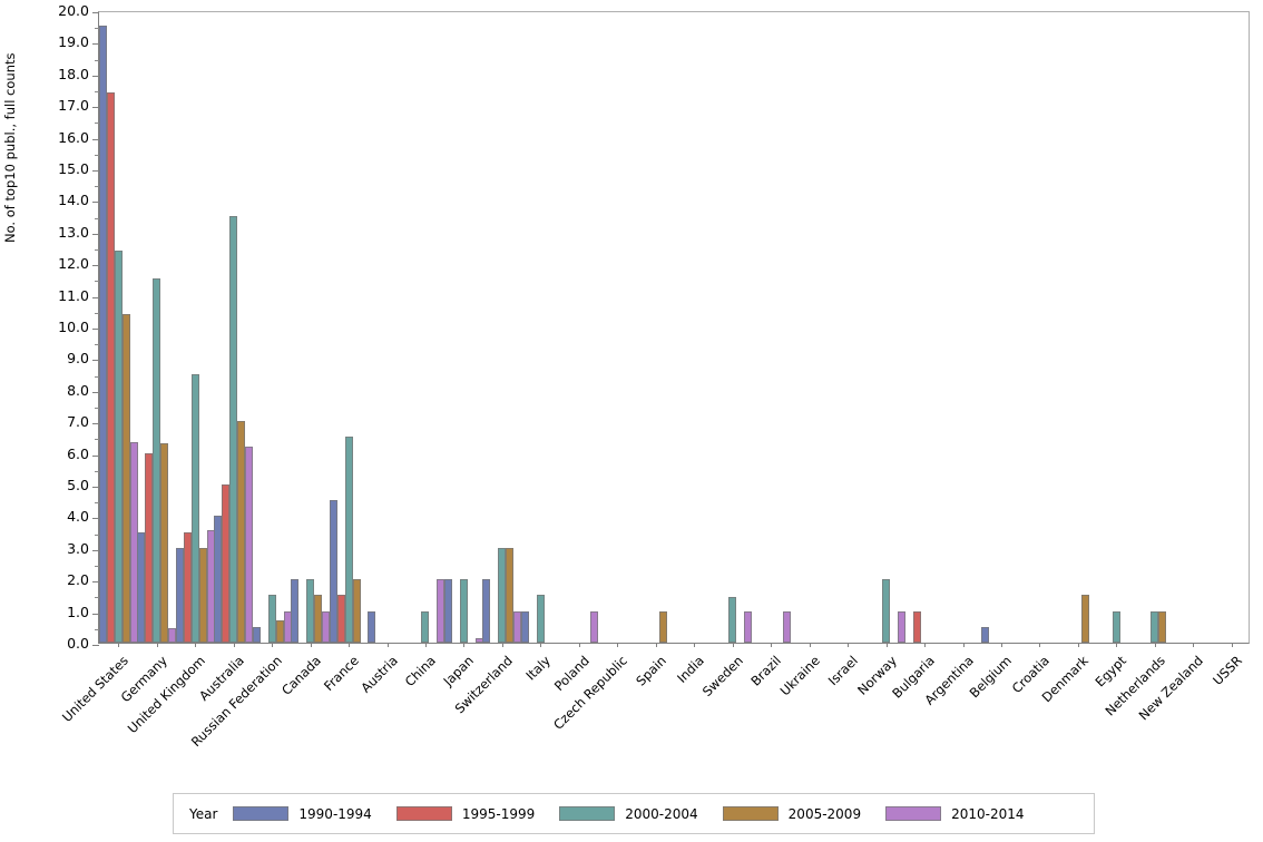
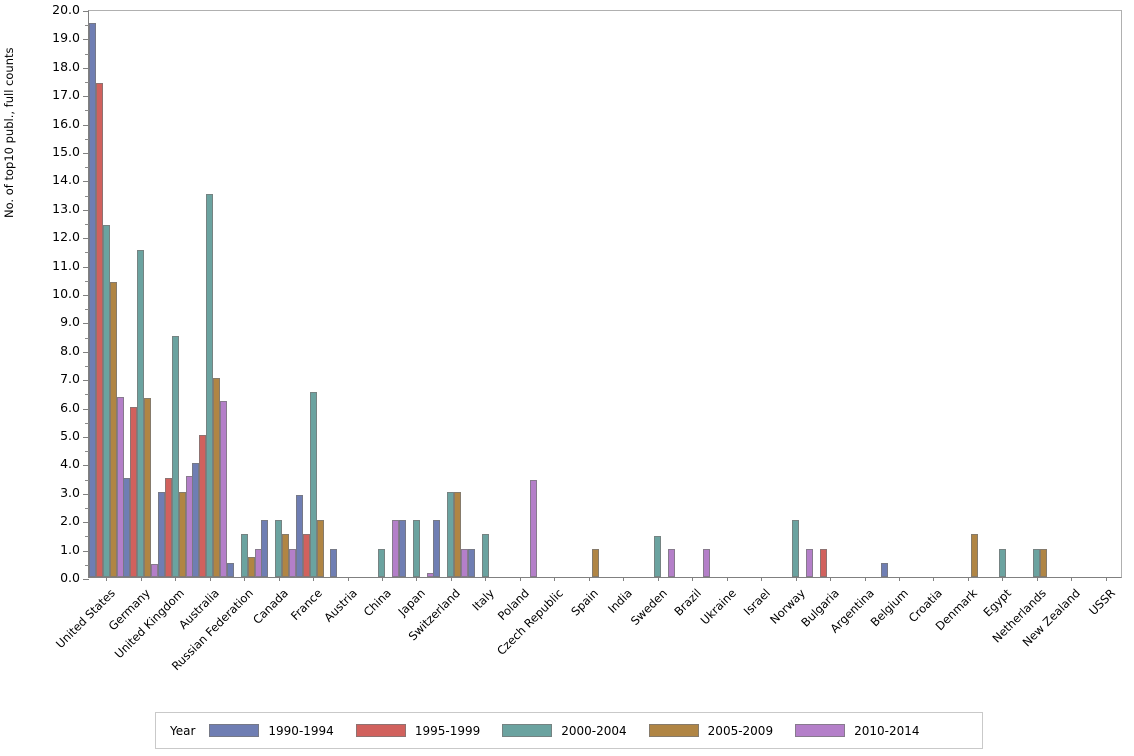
1990-1994/France: 4.5 -> 2.9
2010-2014/Poland: 1.0 -> 3.4
